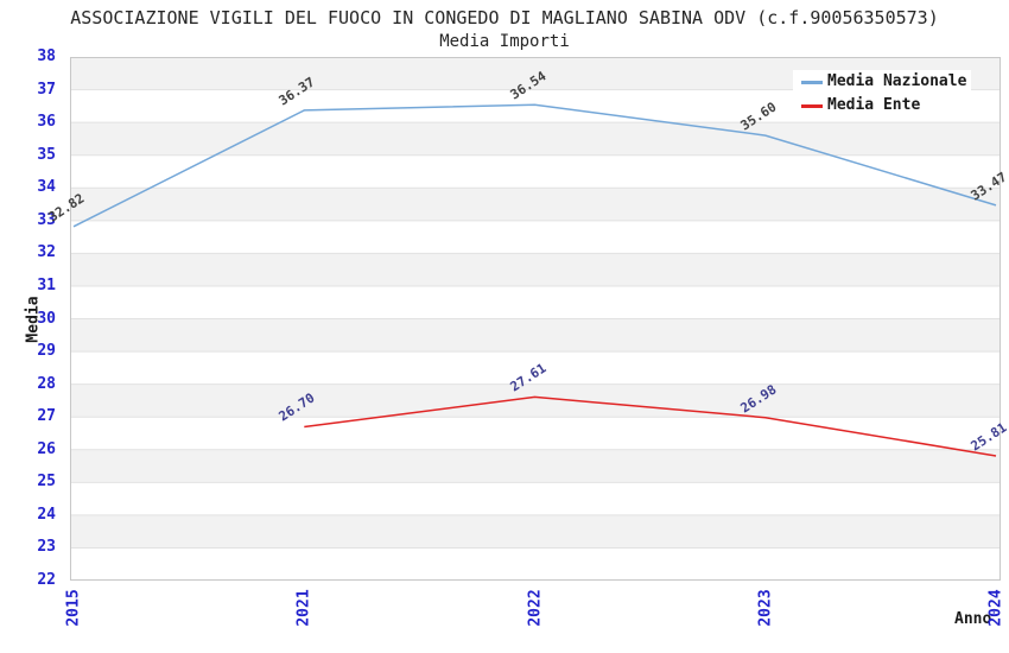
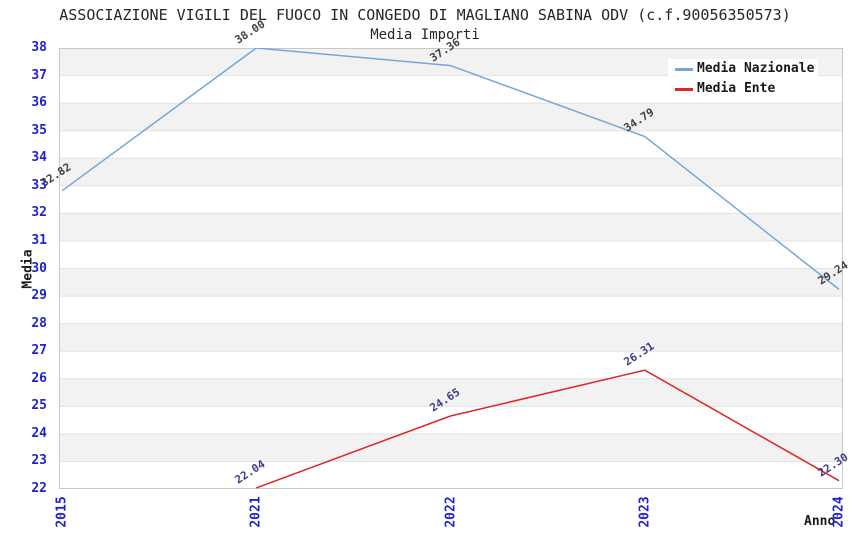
Media Nazionale/2021: 36.37 -> 38.00
Media Ente/2021: 26.70 -> 22.04
Media Nazionale/2022: 36.54 -> 37.36
Media Ente/2022: 27.61 -> 24.65
Media Nazionale/2023: 35.60 -> 34.79
Media Ente/2023: 26.98 -> 26.31
Media Nazionale/2024: 33.47 -> 29.24
Media Ente/2024: 25.81 -> 22.30
